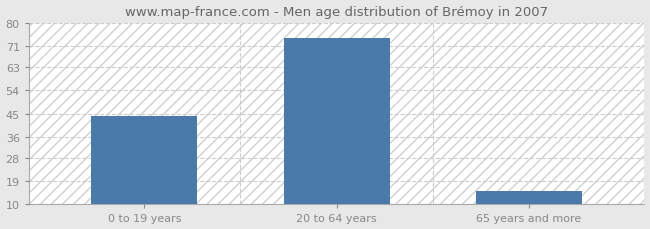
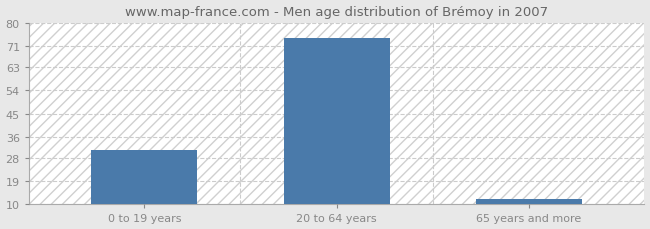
0 to 19 years: 44 -> 31
65 years and more: 15 -> 12
